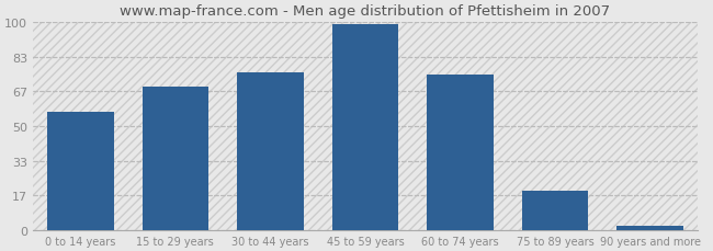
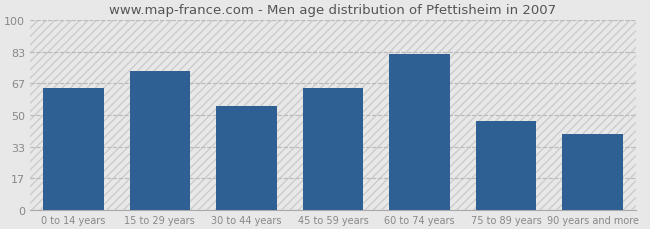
0 to 14 years: 57 -> 64
15 to 29 years: 69 -> 73
30 to 44 years: 76 -> 55
45 to 59 years: 99 -> 64
60 to 74 years: 75 -> 82
75 to 89 years: 19 -> 47
90 years and more: 2 -> 40
